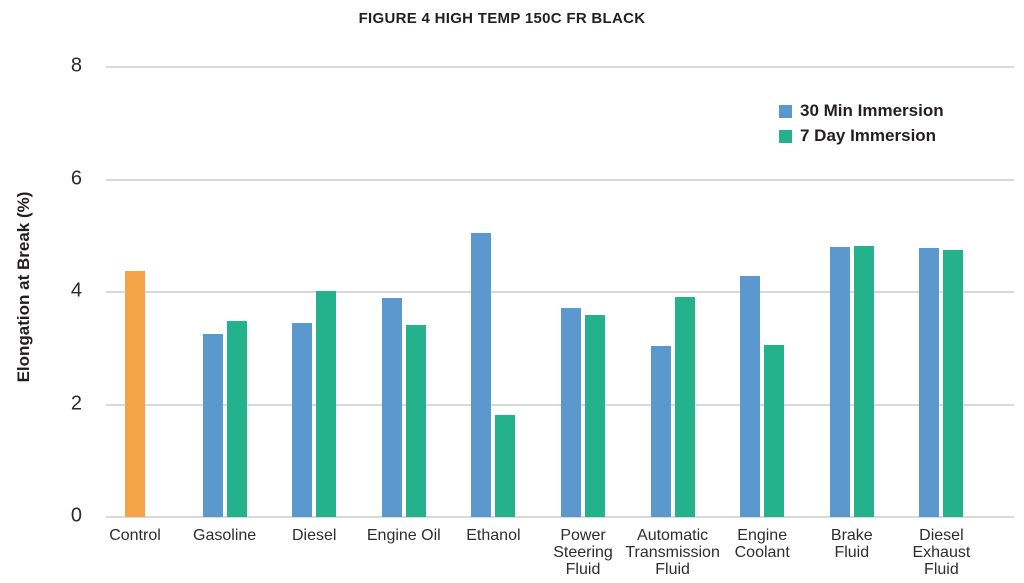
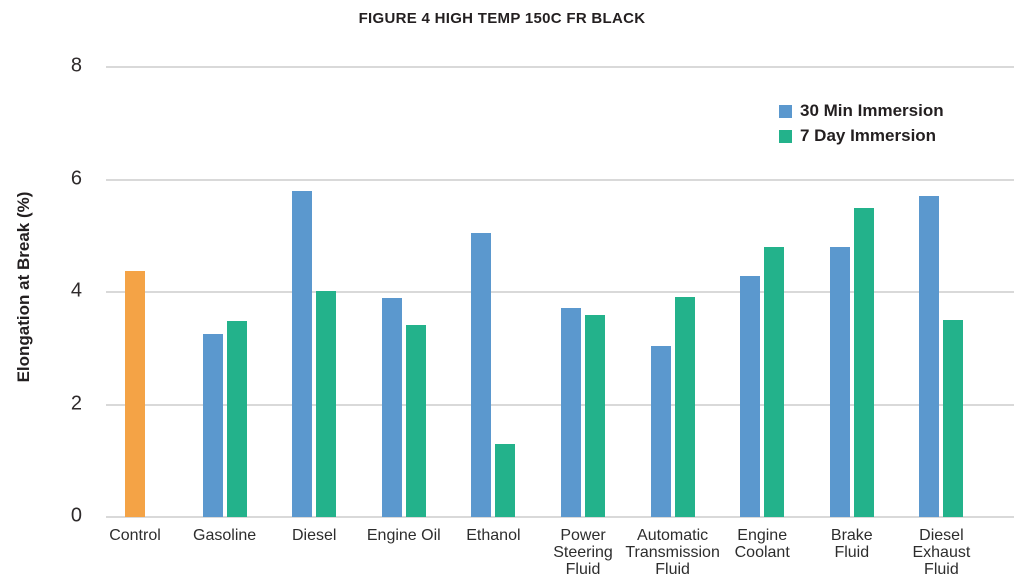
30 Min Immersion/Diesel: 3.5 -> 5.8
7 Day Immersion/Ethanol: 1.8 -> 1.3
7 Day Immersion/Engine Coolant: 3.1 -> 4.8
7 Day Immersion/Brake Fluid: 4.8 -> 5.5
30 Min Immersion/Diesel Exhaust Fluid: 4.8 -> 5.7
7 Day Immersion/Diesel Exhaust Fluid: 4.7 -> 3.5
